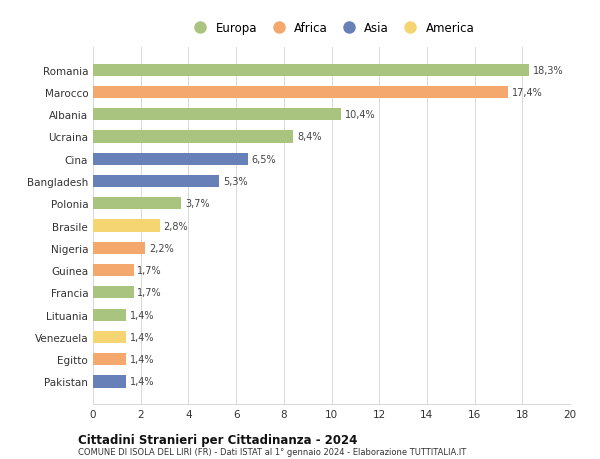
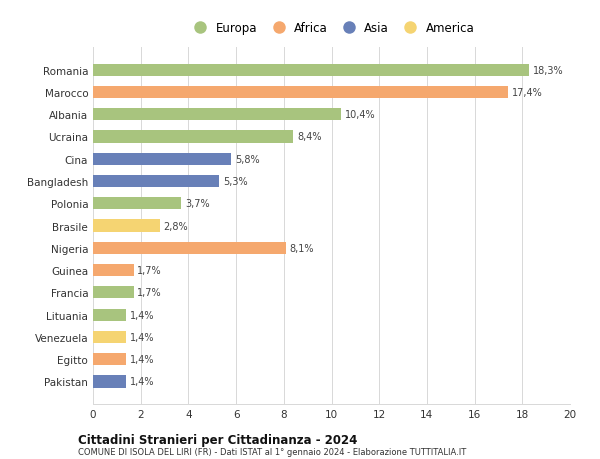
Cina: 6,5% -> 5,8%
Nigeria: 2,2% -> 8,1%
